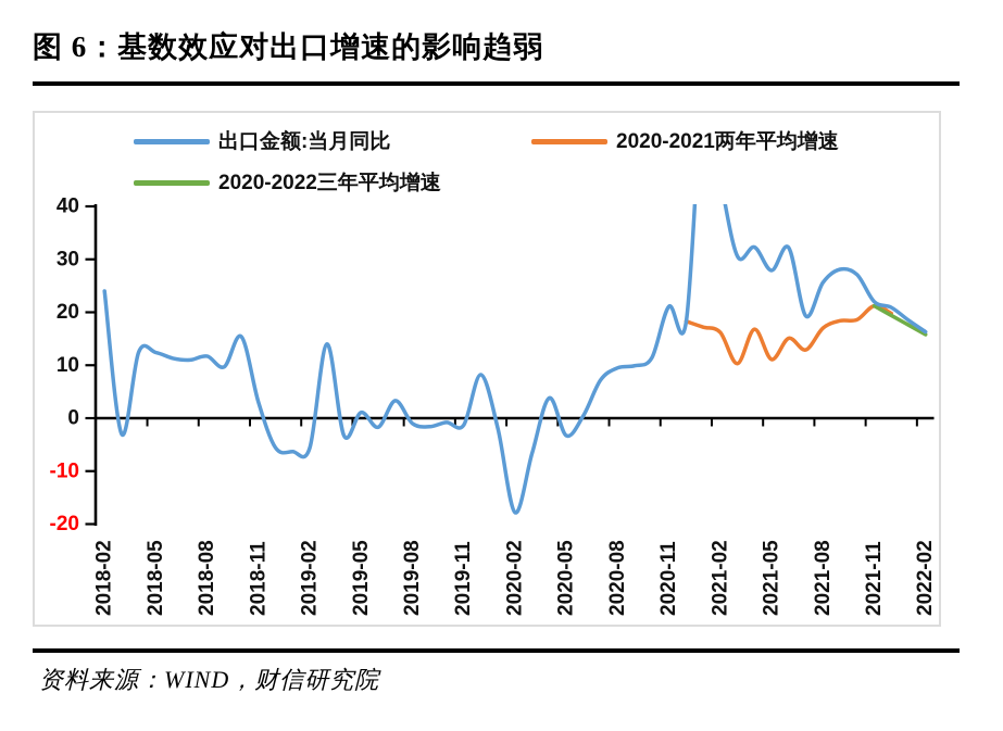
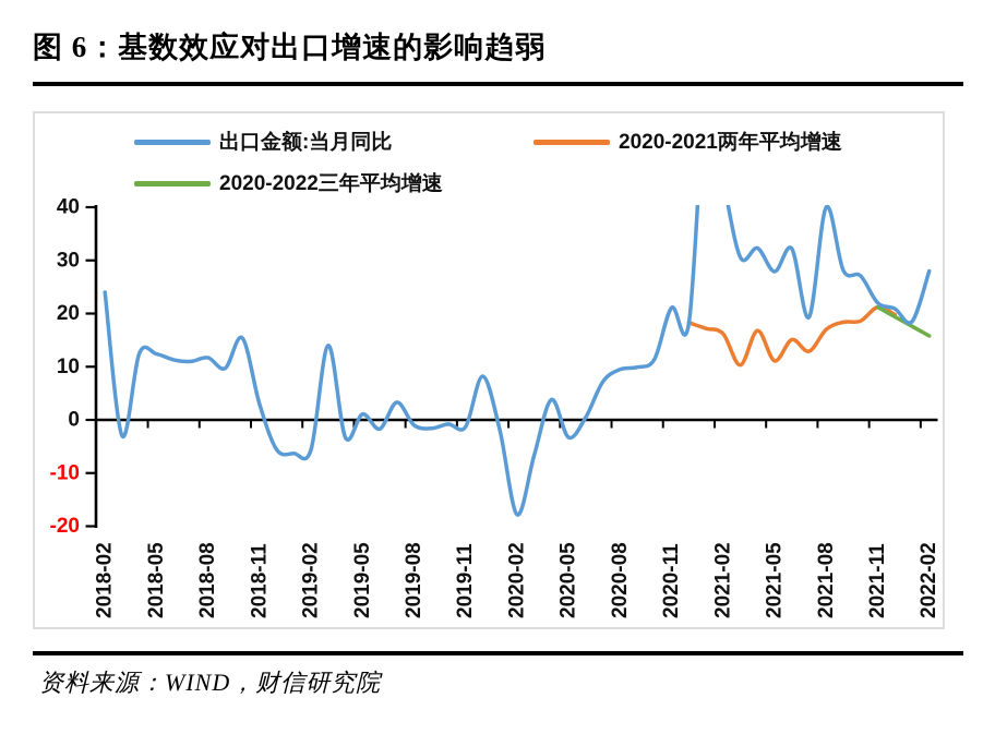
出口金额:当月同比/2021-08: 26 -> 40
出口金额:当月同比/2022-02: 16 -> 28
